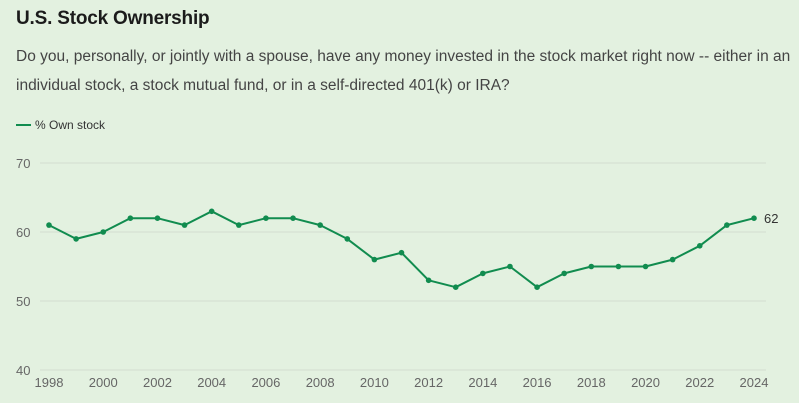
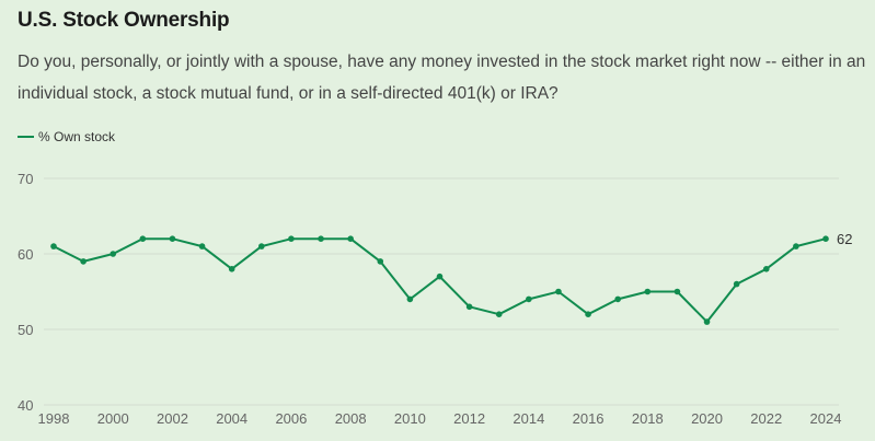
2004: 63 -> 58
2008: 61 -> 62
2010: 56 -> 54
2020: 55 -> 51
